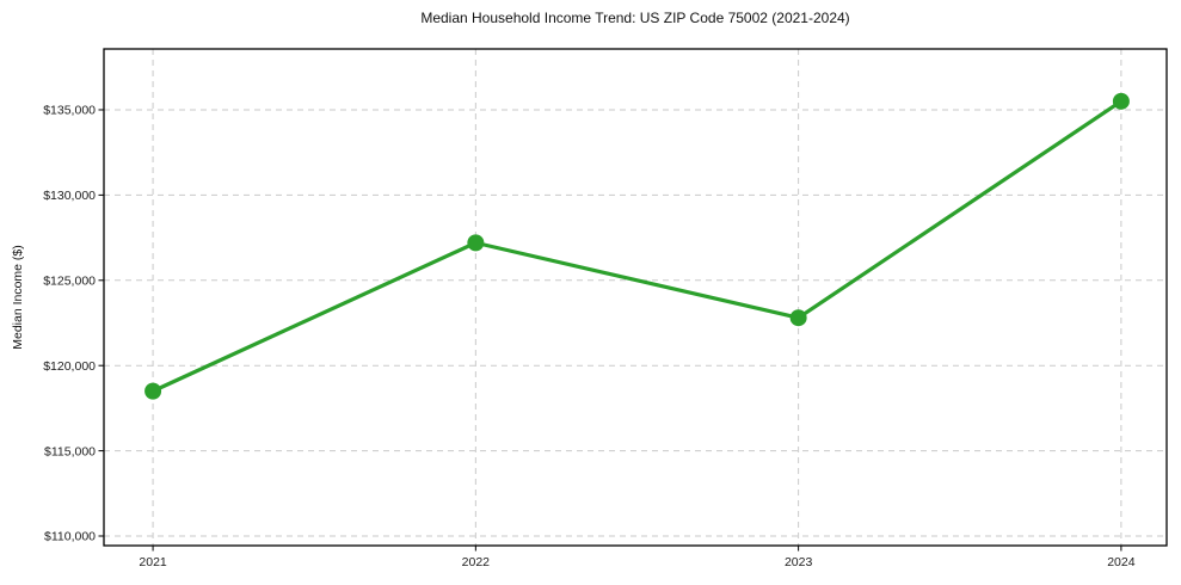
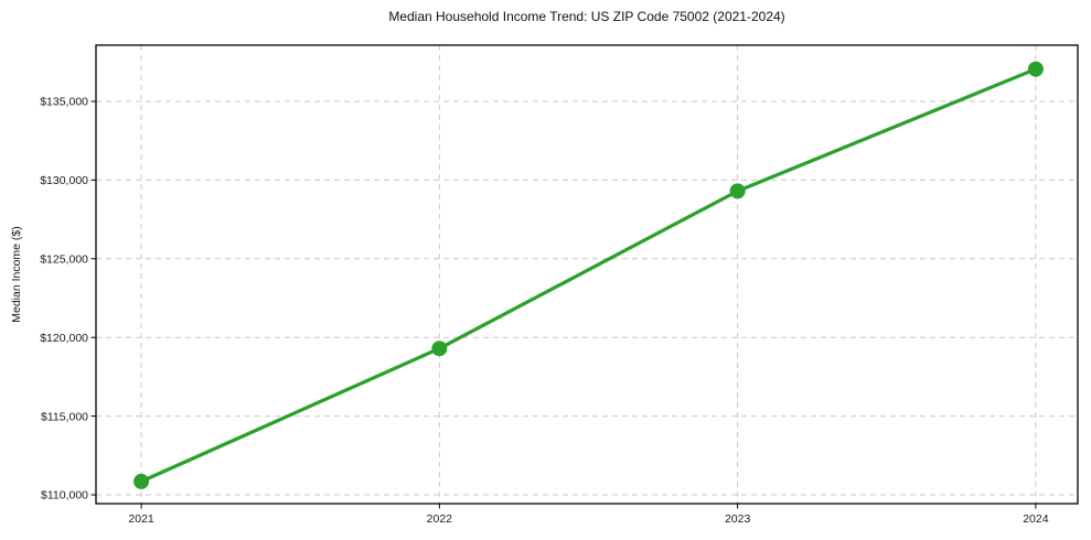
2021: $118500 -> $110800
2022: $127200 -> $119300
2023: $122800 -> $129300
2024: $135500 -> $137000
